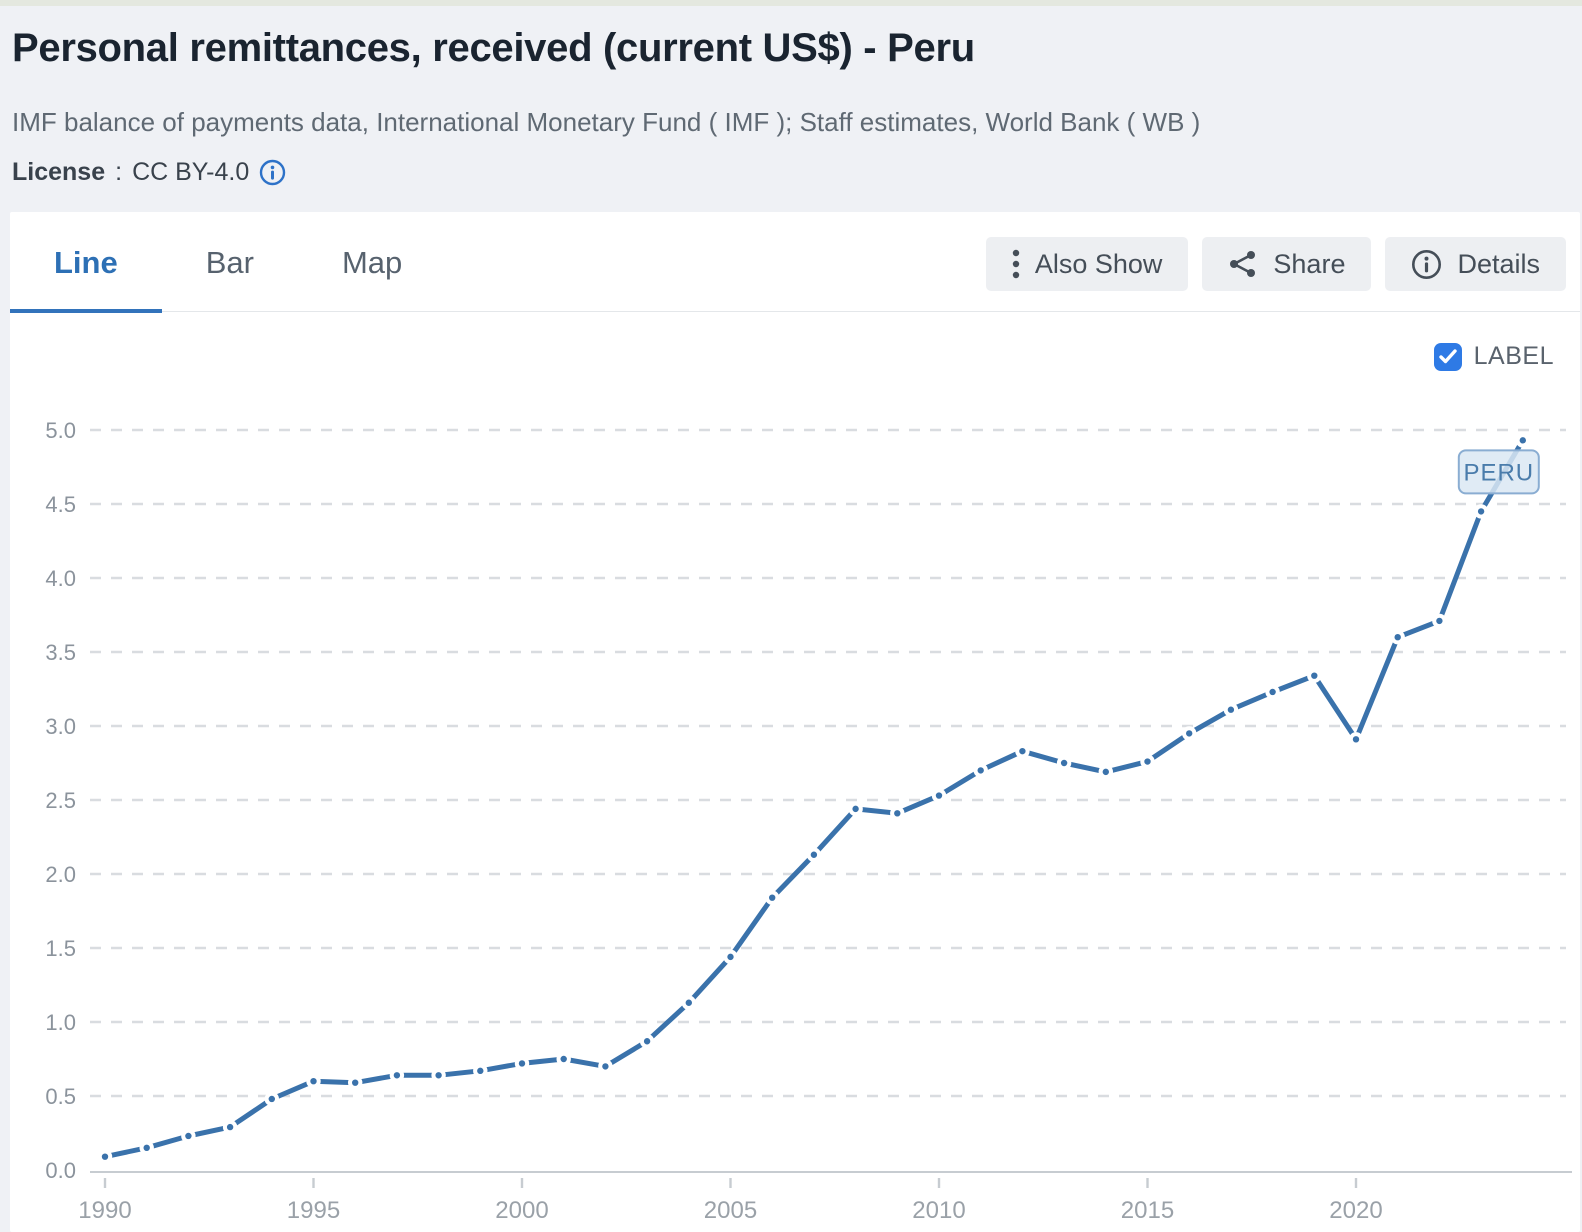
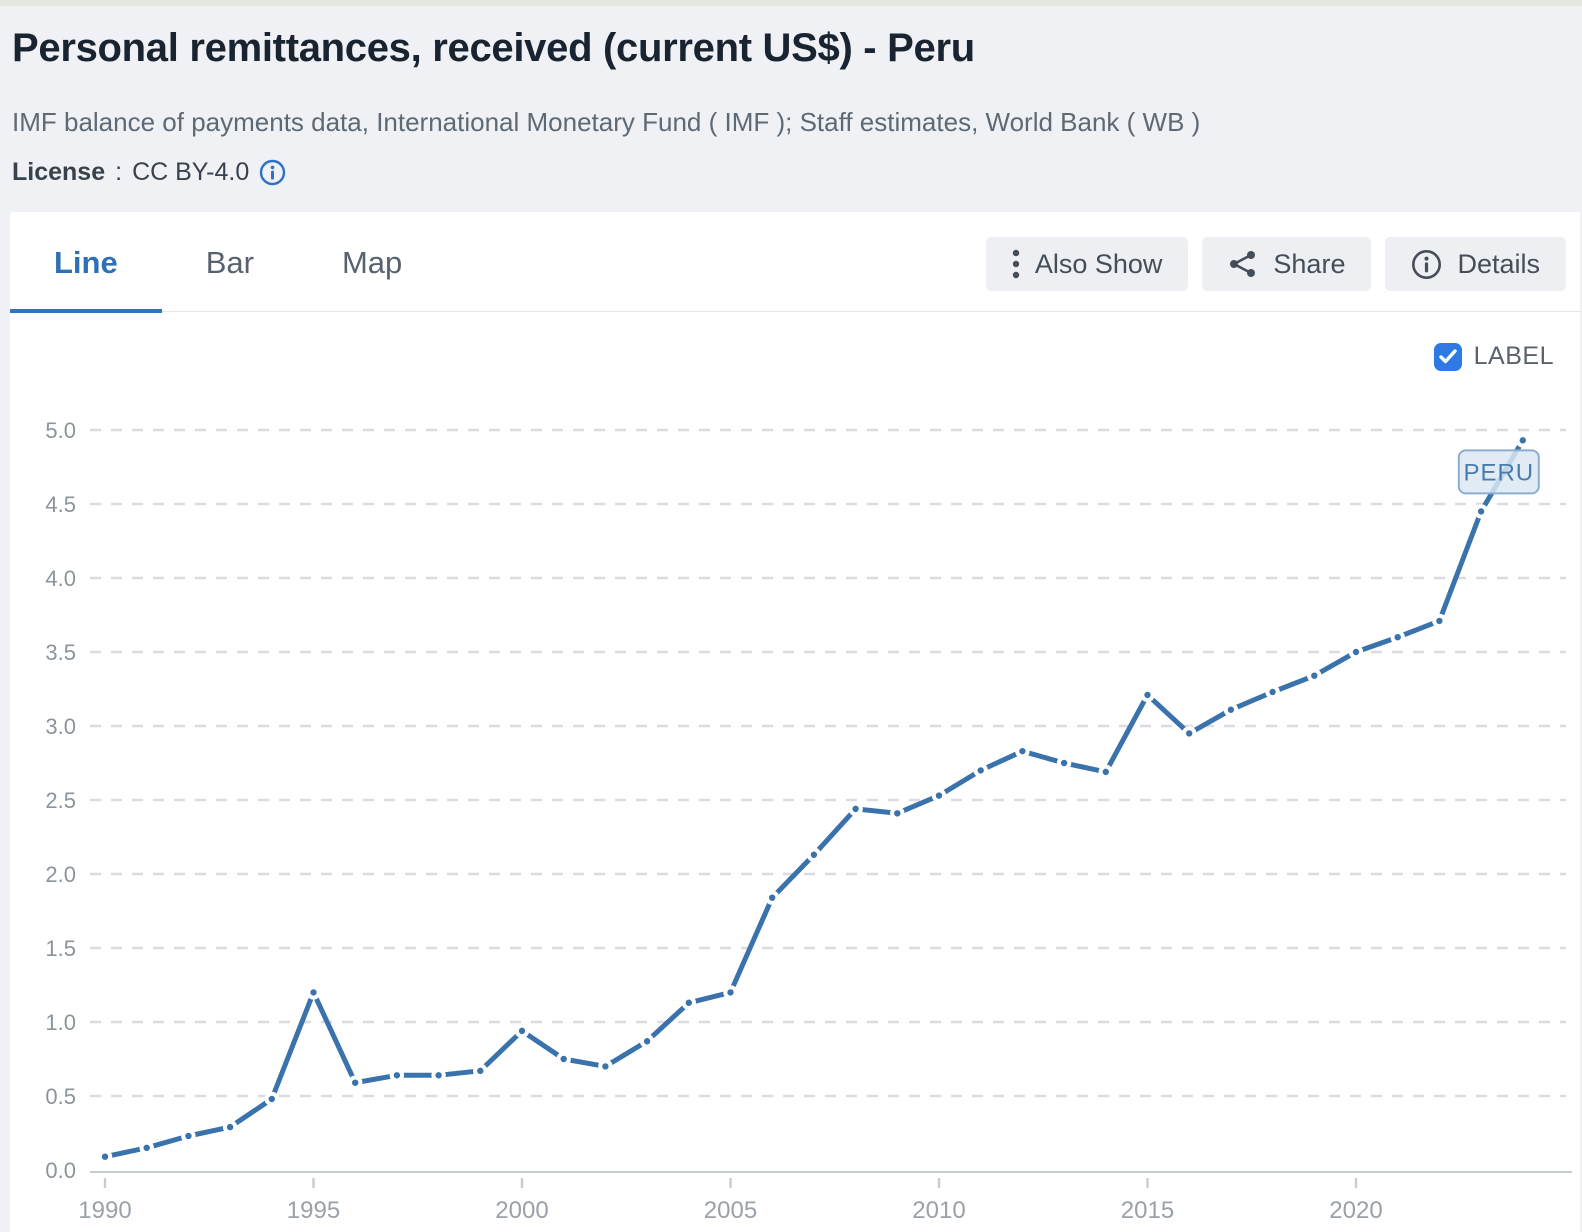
1995: 0.60 -> 1.20
2000: 0.72 -> 0.94
2005: 1.44 -> 1.20
2015: 2.76 -> 3.21
2020: 2.91 -> 3.50
